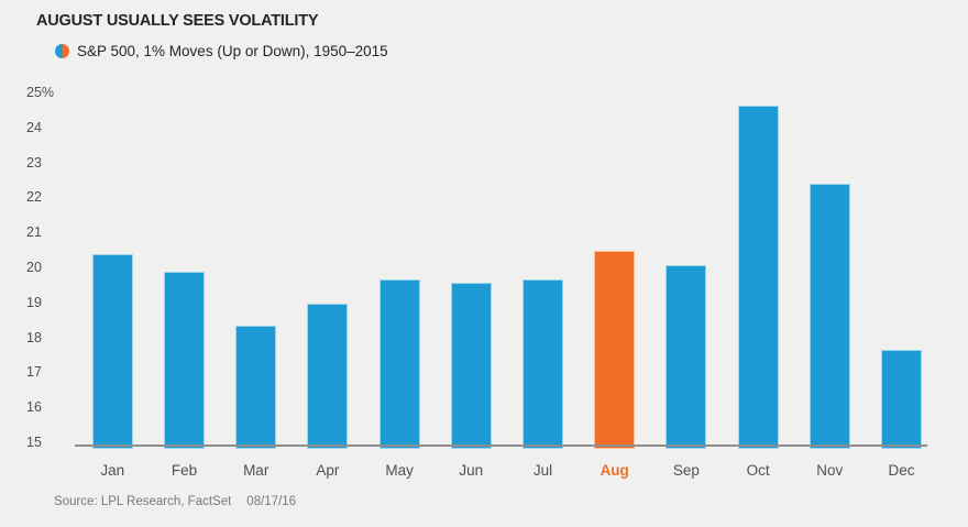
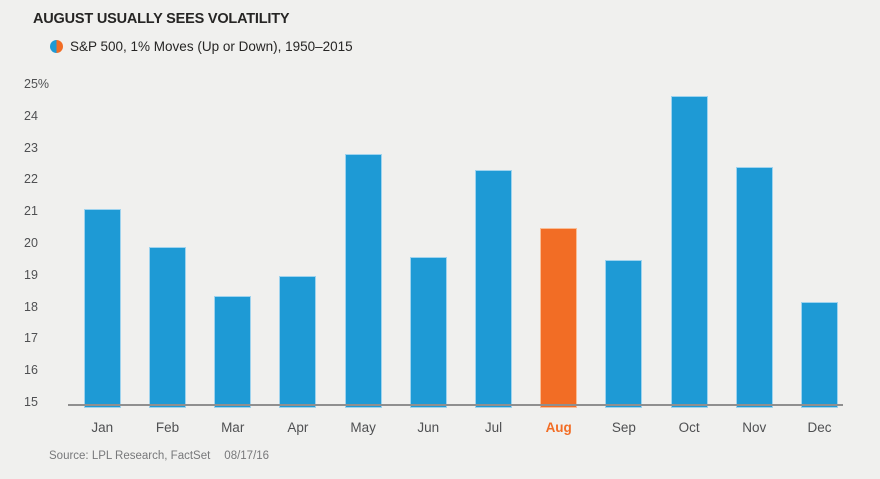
Jan: 20.4% -> 21.1%
May: 19.7% -> 22.8%
Jul: 19.7% -> 22.3%
Sep: 20.1% -> 19.5%
Dec: 17.7% -> 18.2%
